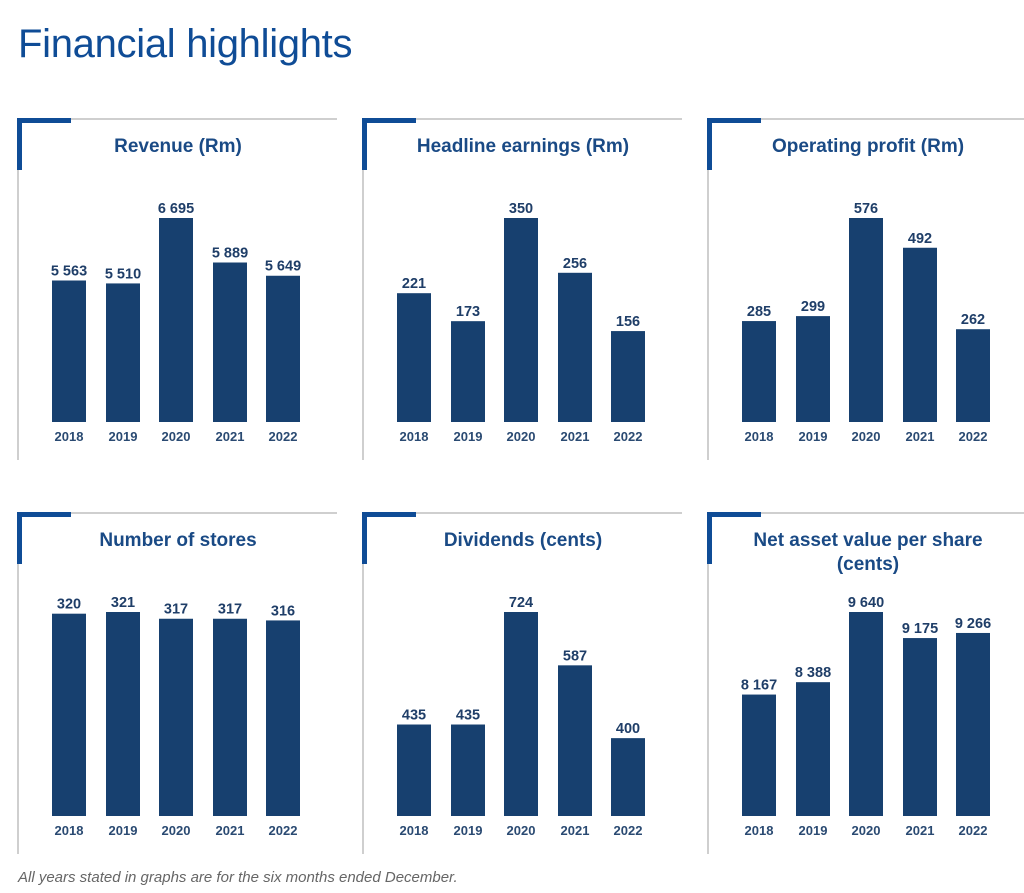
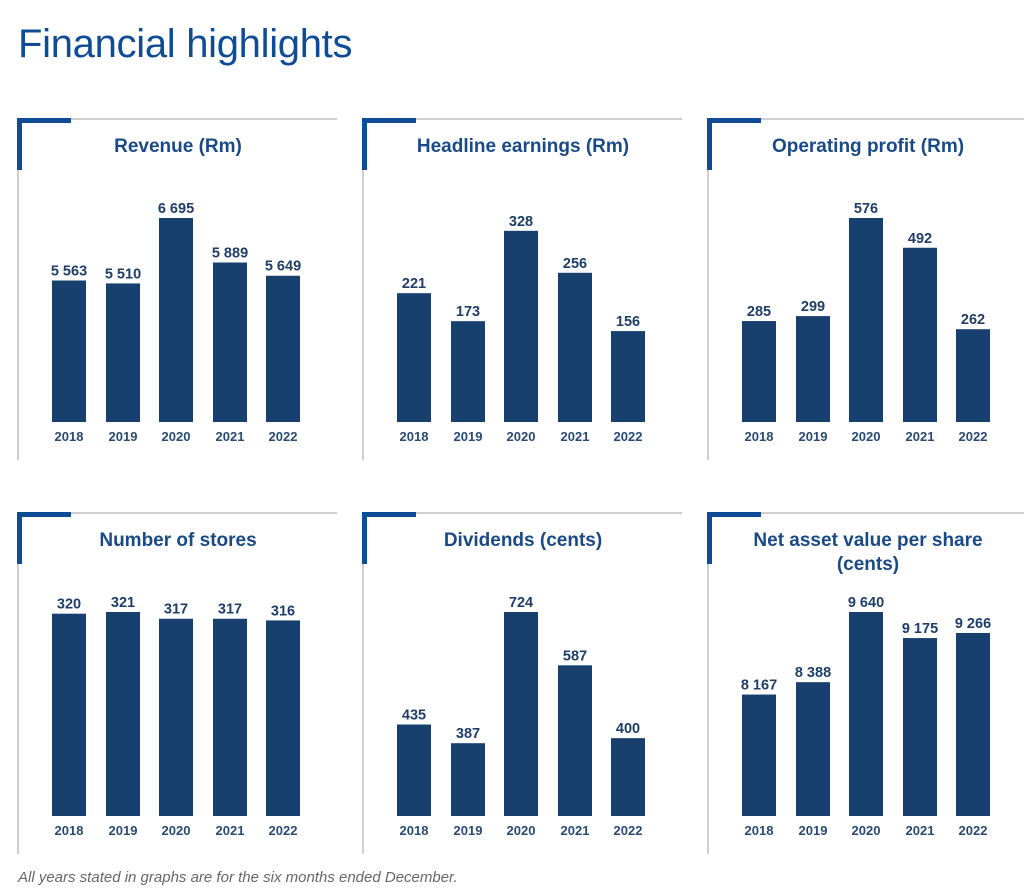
Headline earnings (Rm)/2020: 350 -> 328
Dividends (cents)/2019: 435 -> 387
